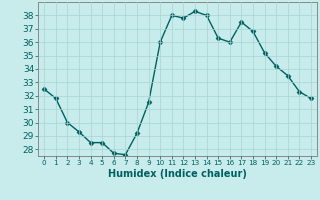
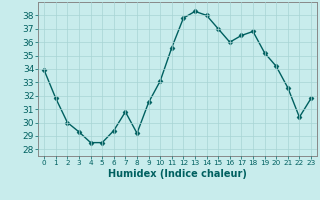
0: 32.5 -> 33.9
6: 27.7 -> 29.4
7: 27.6 -> 30.8
10: 36.0 -> 33.1
11: 38.0 -> 35.6
15: 36.3 -> 37.0
17: 37.5 -> 36.5
21: 33.5 -> 32.6
22: 32.3 -> 30.4
